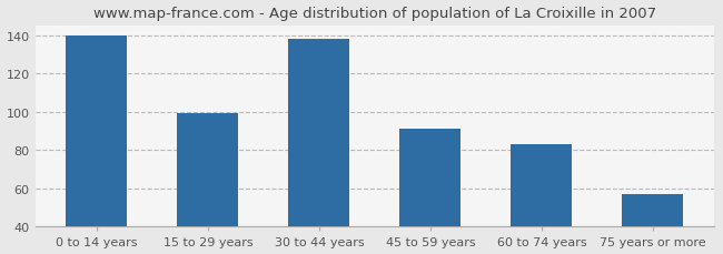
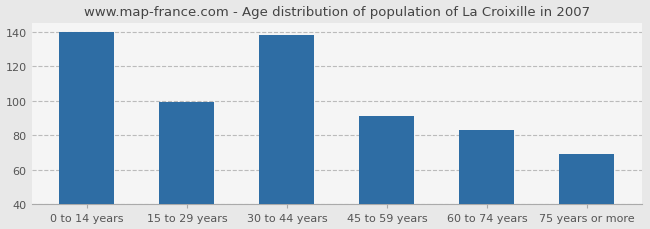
75 years or more: 57 -> 69
